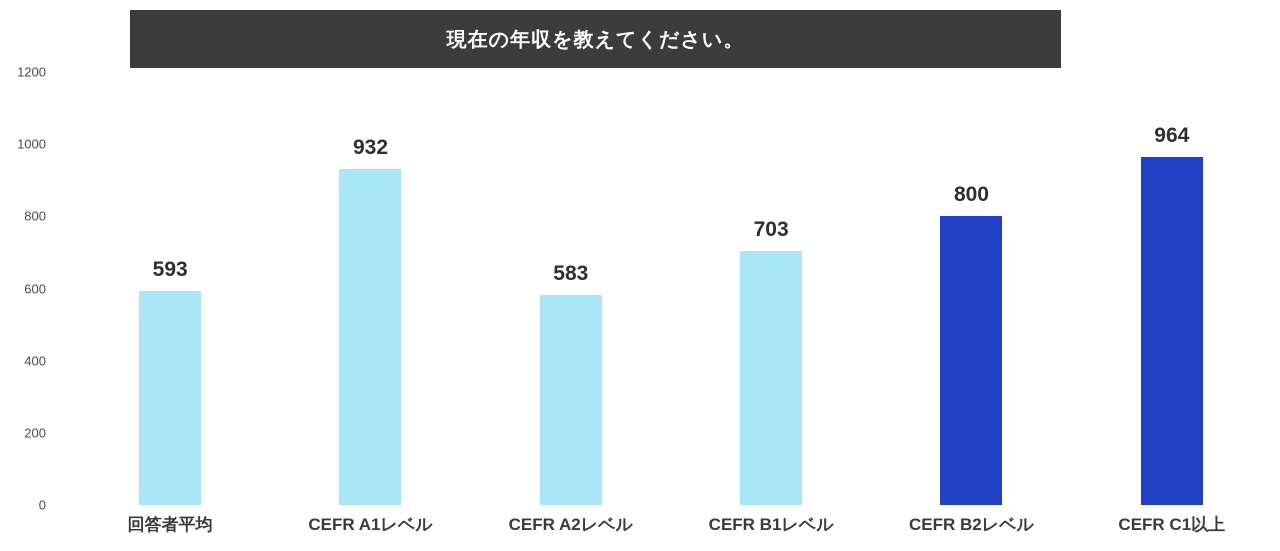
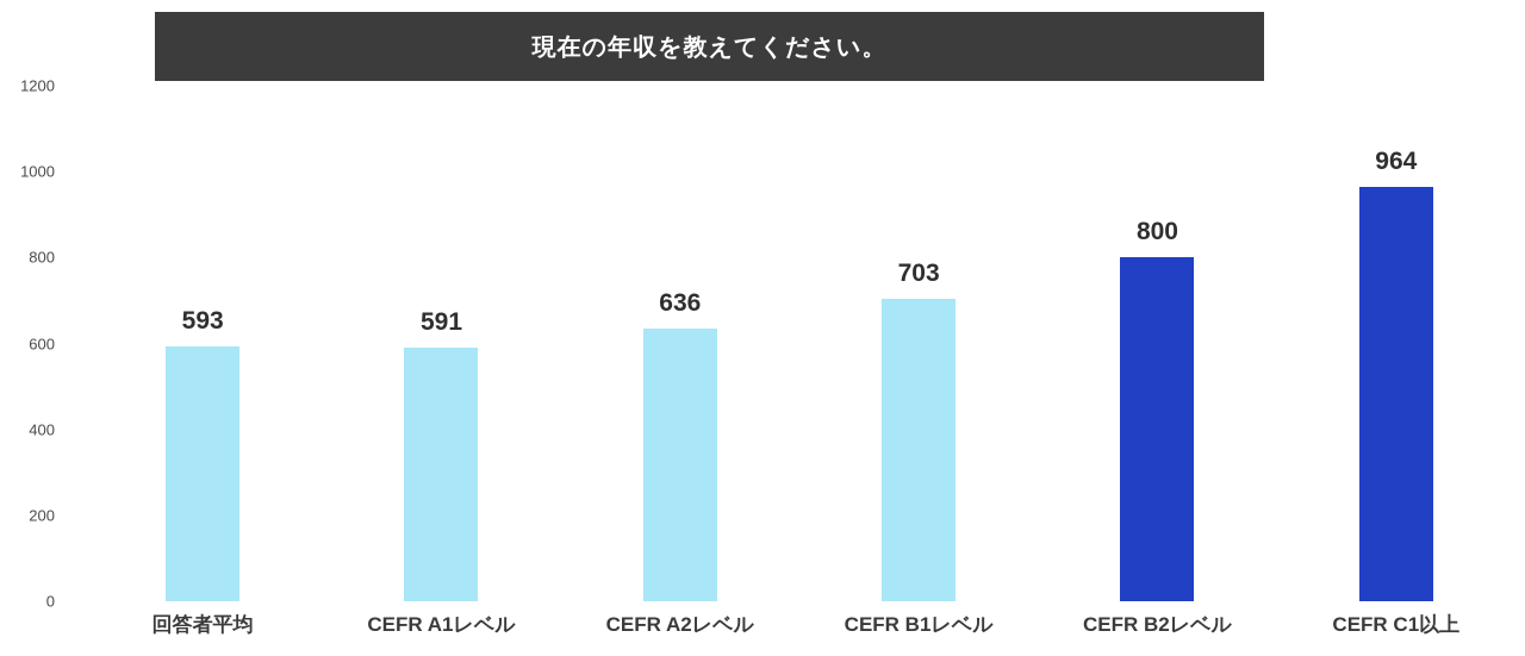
CEFR A1レベル: 932 -> 591
CEFR A2レベル: 583 -> 636
